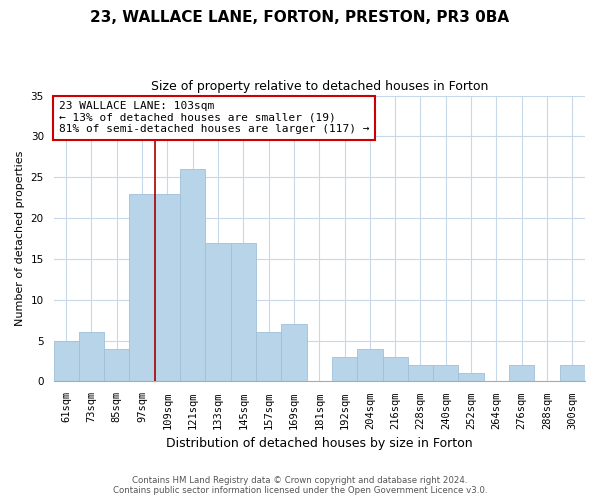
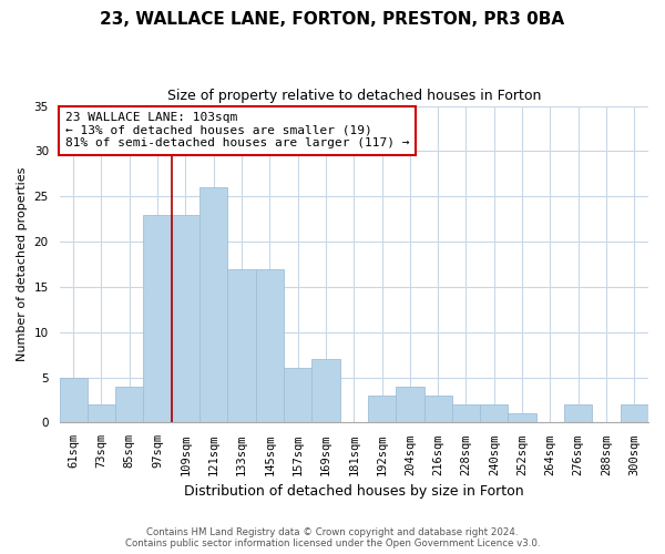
73sqm: 6 -> 2
